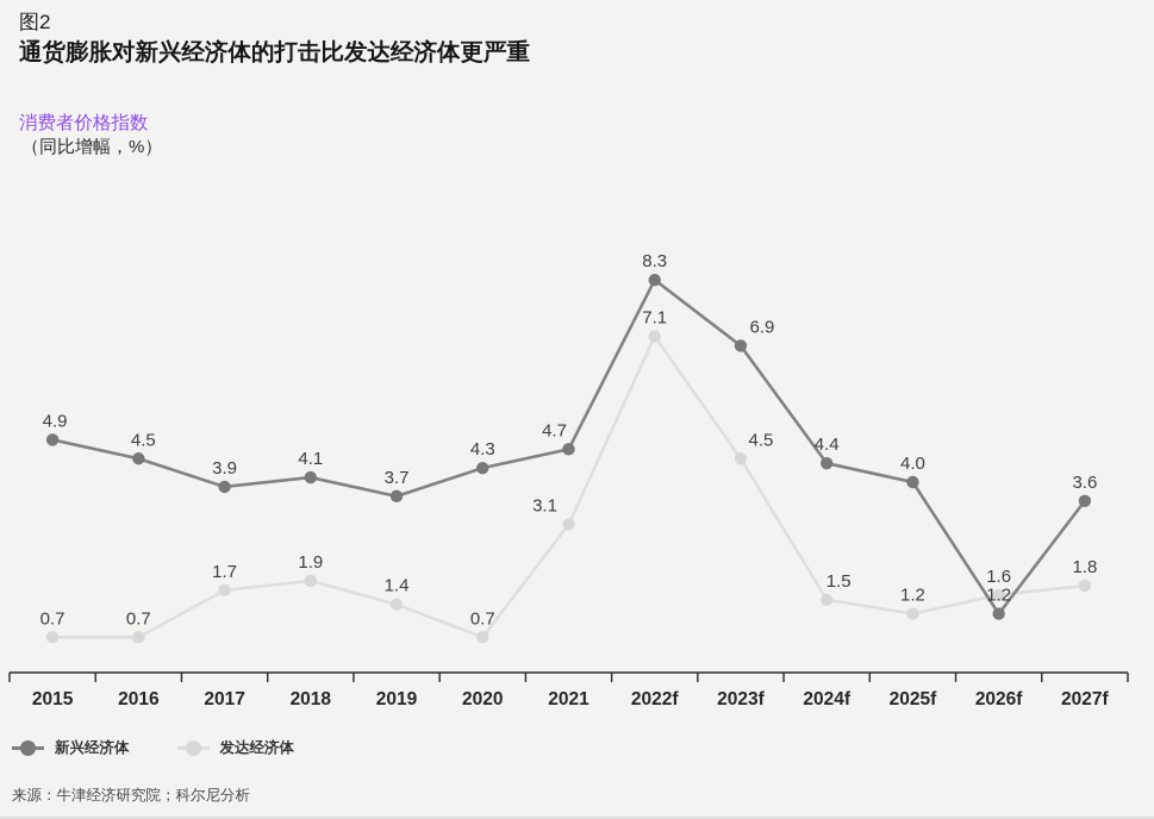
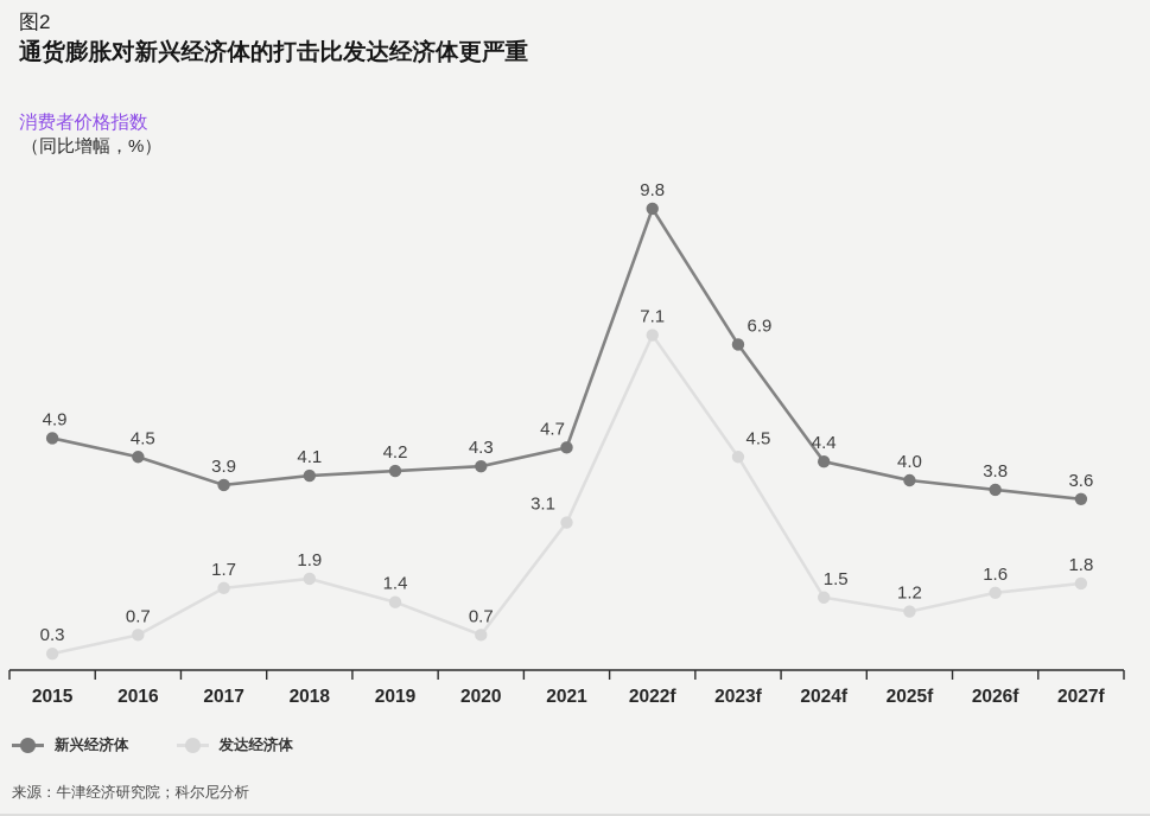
发达经济体/2015: 0.7 -> 0.3
新兴经济体/2019: 3.7 -> 4.2
新兴经济体/2022f: 8.3 -> 9.8
新兴经济体/2026f: 1.2 -> 3.8
